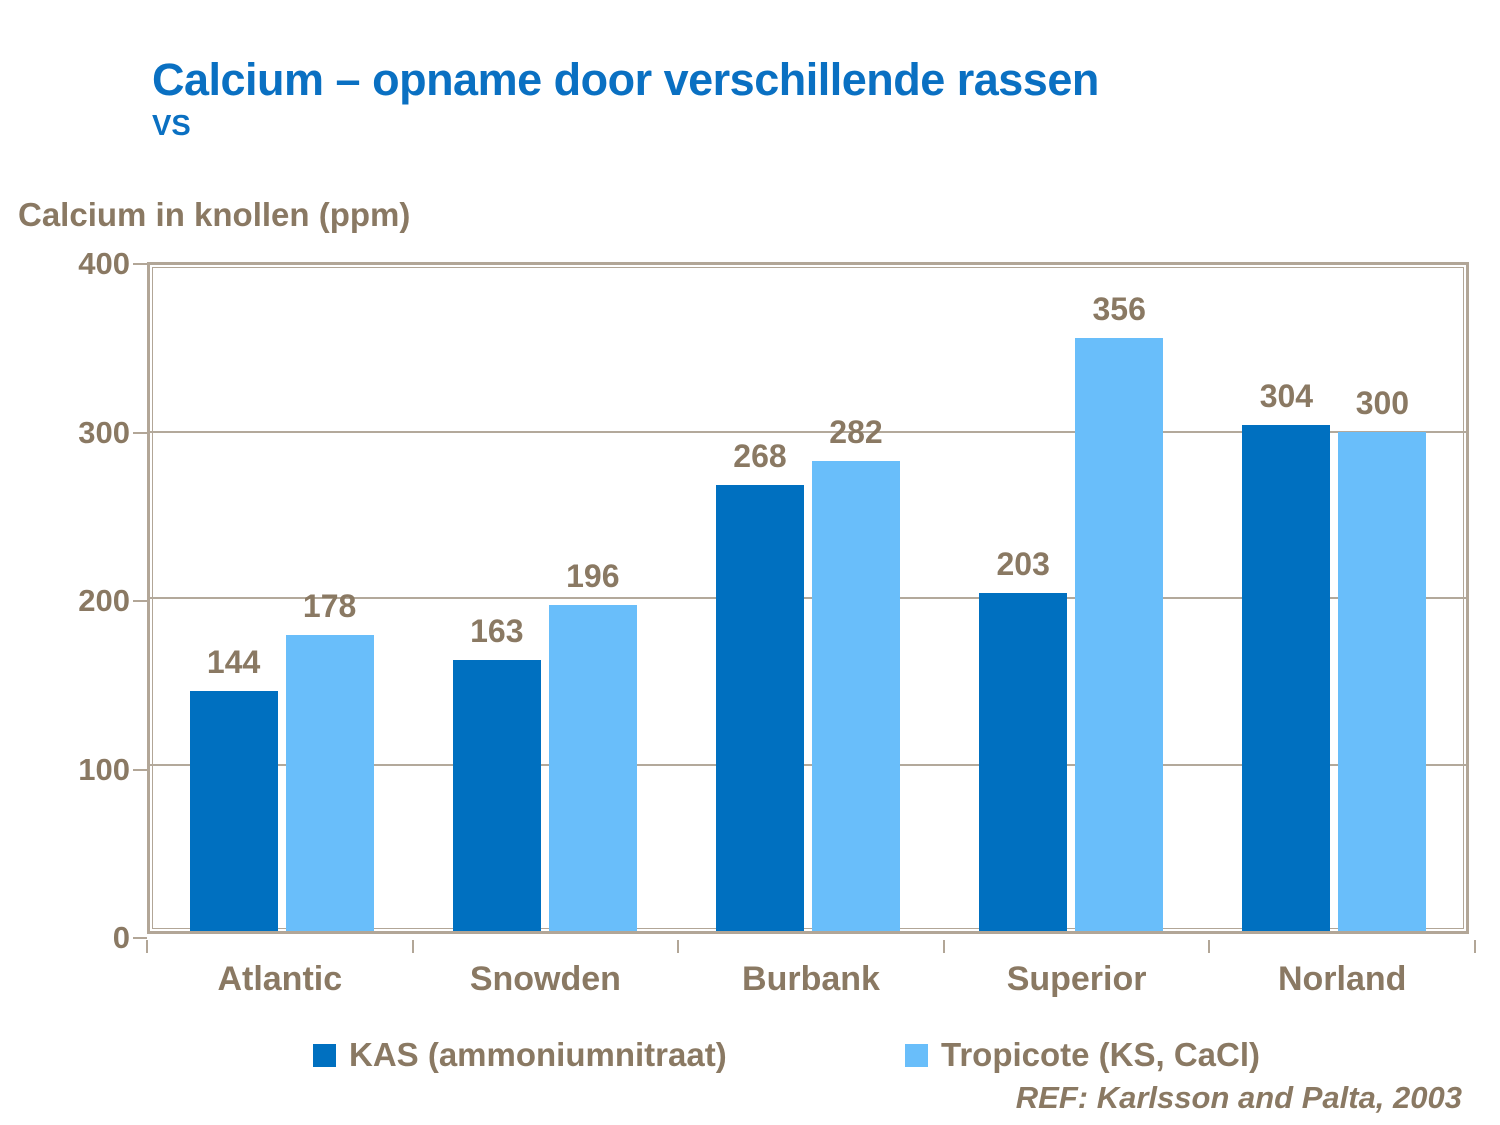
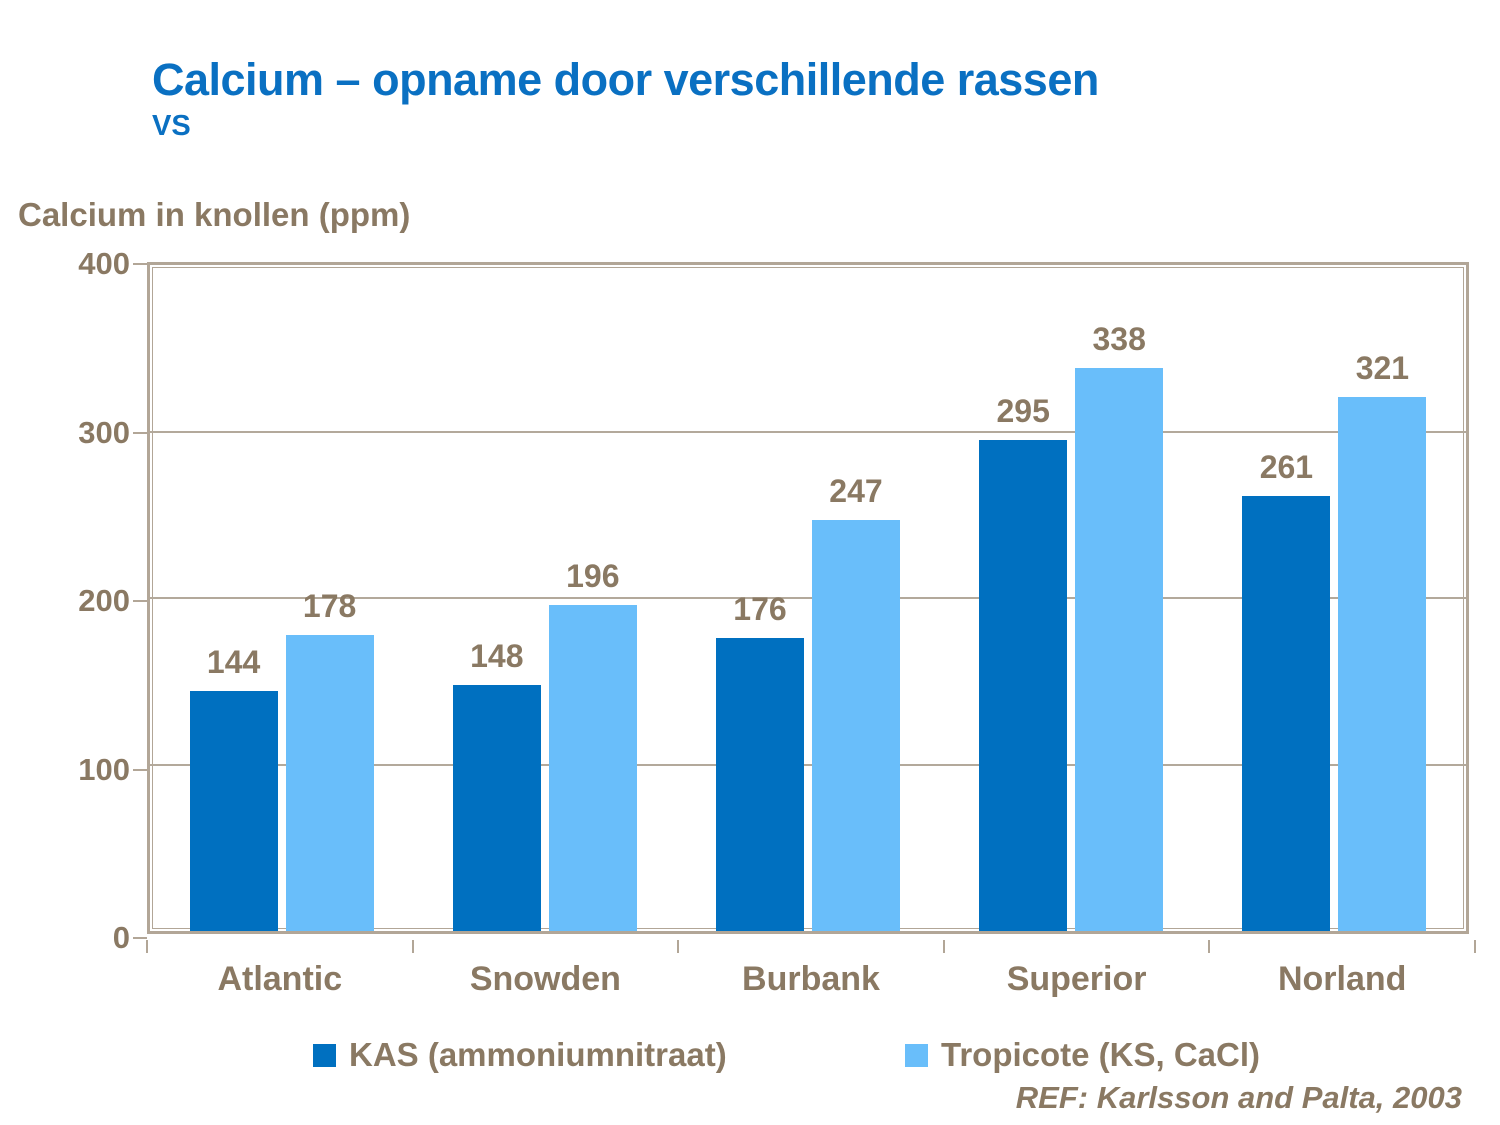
KAS (ammoniumnitraat)/Snowden: 163 -> 148
KAS (ammoniumnitraat)/Burbank: 268 -> 176
Tropicote (KS, CaCl)/Burbank: 282 -> 247
KAS (ammoniumnitraat)/Superior: 203 -> 295
Tropicote (KS, CaCl)/Superior: 356 -> 338
KAS (ammoniumnitraat)/Norland: 304 -> 261
Tropicote (KS, CaCl)/Norland: 300 -> 321
